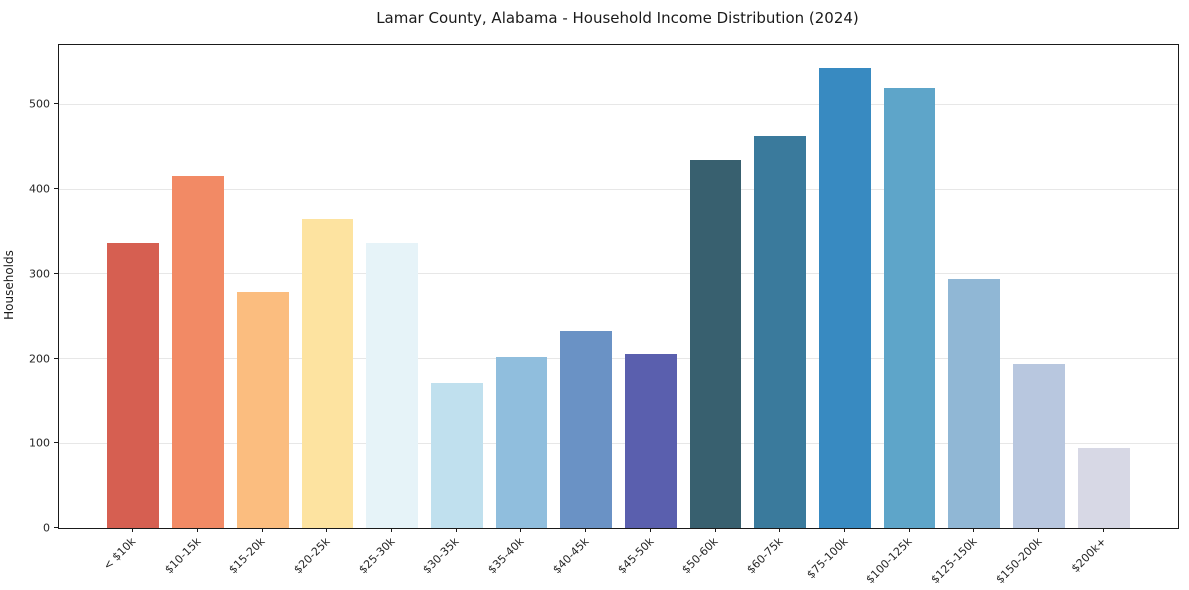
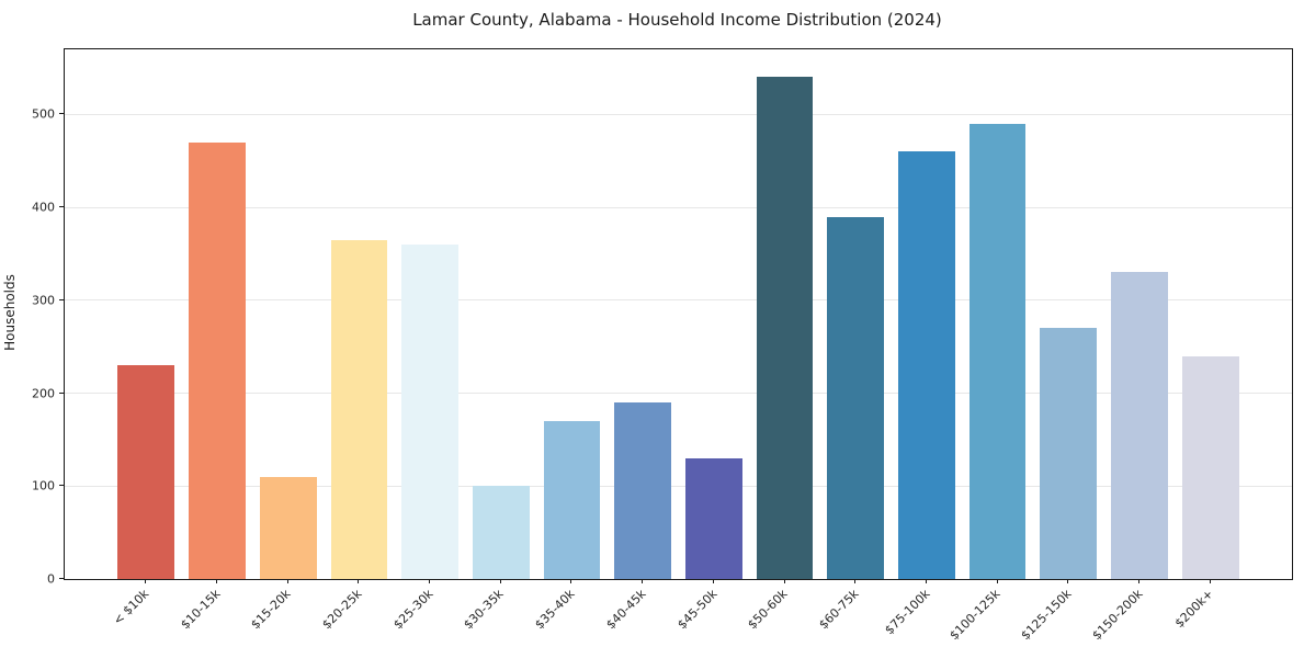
< $10k: 340 -> 230
$10-15k: 420 -> 470
$15-20k: 280 -> 110
$25-30k: 340 -> 360
$30-35k: 170 -> 100
$35-40k: 200 -> 170
$40-45k: 230 -> 190
$45-50k: 200 -> 130
$50-60k: 430 -> 540
$60-75k: 460 -> 390
$75-100k: 540 -> 460
$100-125k: 520 -> 490
$125-150k: 290 -> 270
$150-200k: 190 -> 330
$200k+: 100 -> 240
